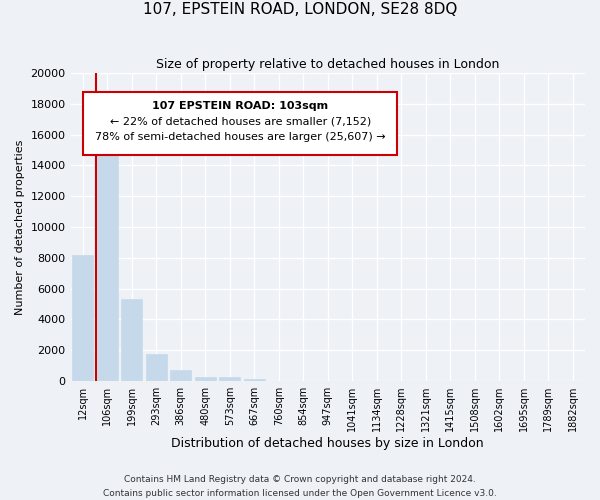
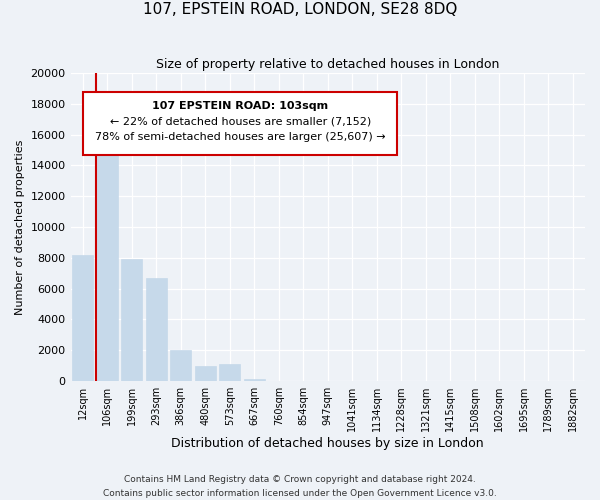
199sqm: 5300 -> 7900
293sqm: 1800 -> 6700
386sqm: 800 -> 2000
480sqm: 200 -> 1000
573sqm: 200 -> 1100
